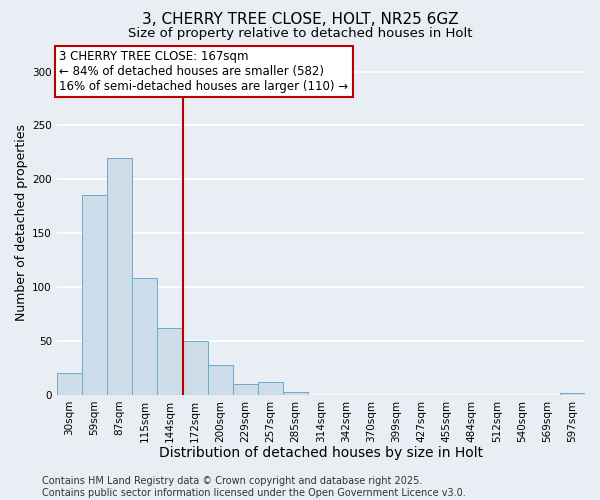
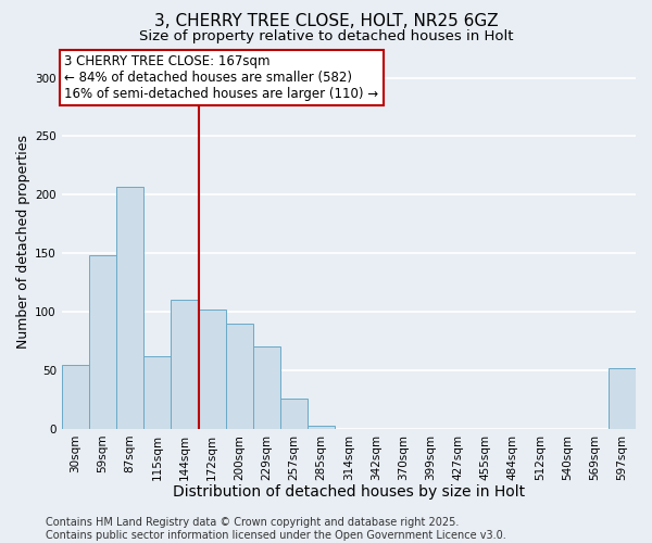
30sqm: 20 -> 55
59sqm: 185 -> 148
87sqm: 220 -> 207
115sqm: 108 -> 62
144sqm: 62 -> 110
172sqm: 50 -> 102
200sqm: 28 -> 90
229sqm: 10 -> 70
257sqm: 12 -> 26
597sqm: 2 -> 52
